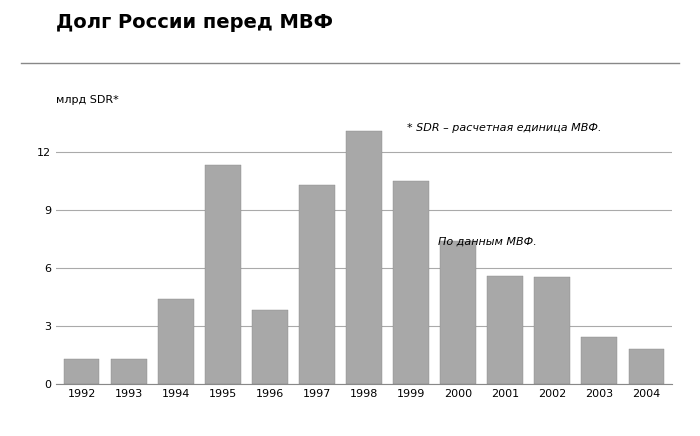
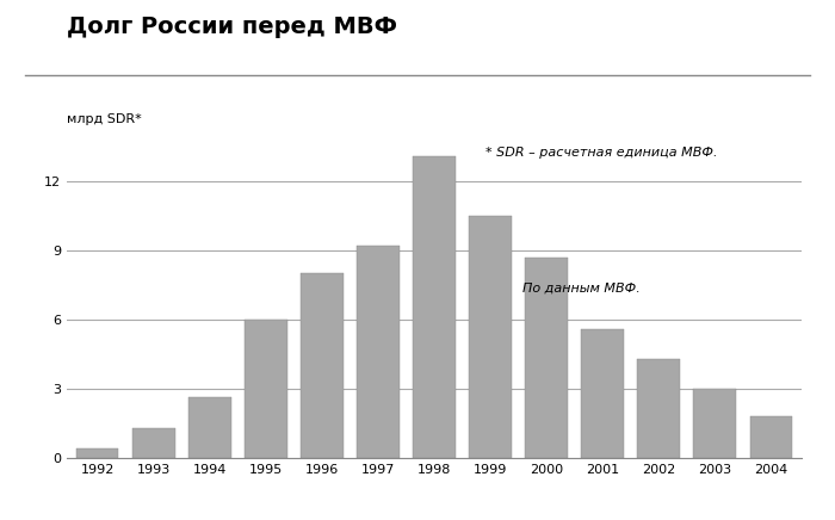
1992: 1.3 -> 0.4
1994: 4.4 -> 2.6
1995: 11.3 -> 6.0
1996: 3.8 -> 8.0
1997: 10.3 -> 9.2
2000: 7.4 -> 8.7
2002: 5.5 -> 4.3
2003: 2.4 -> 3.0
